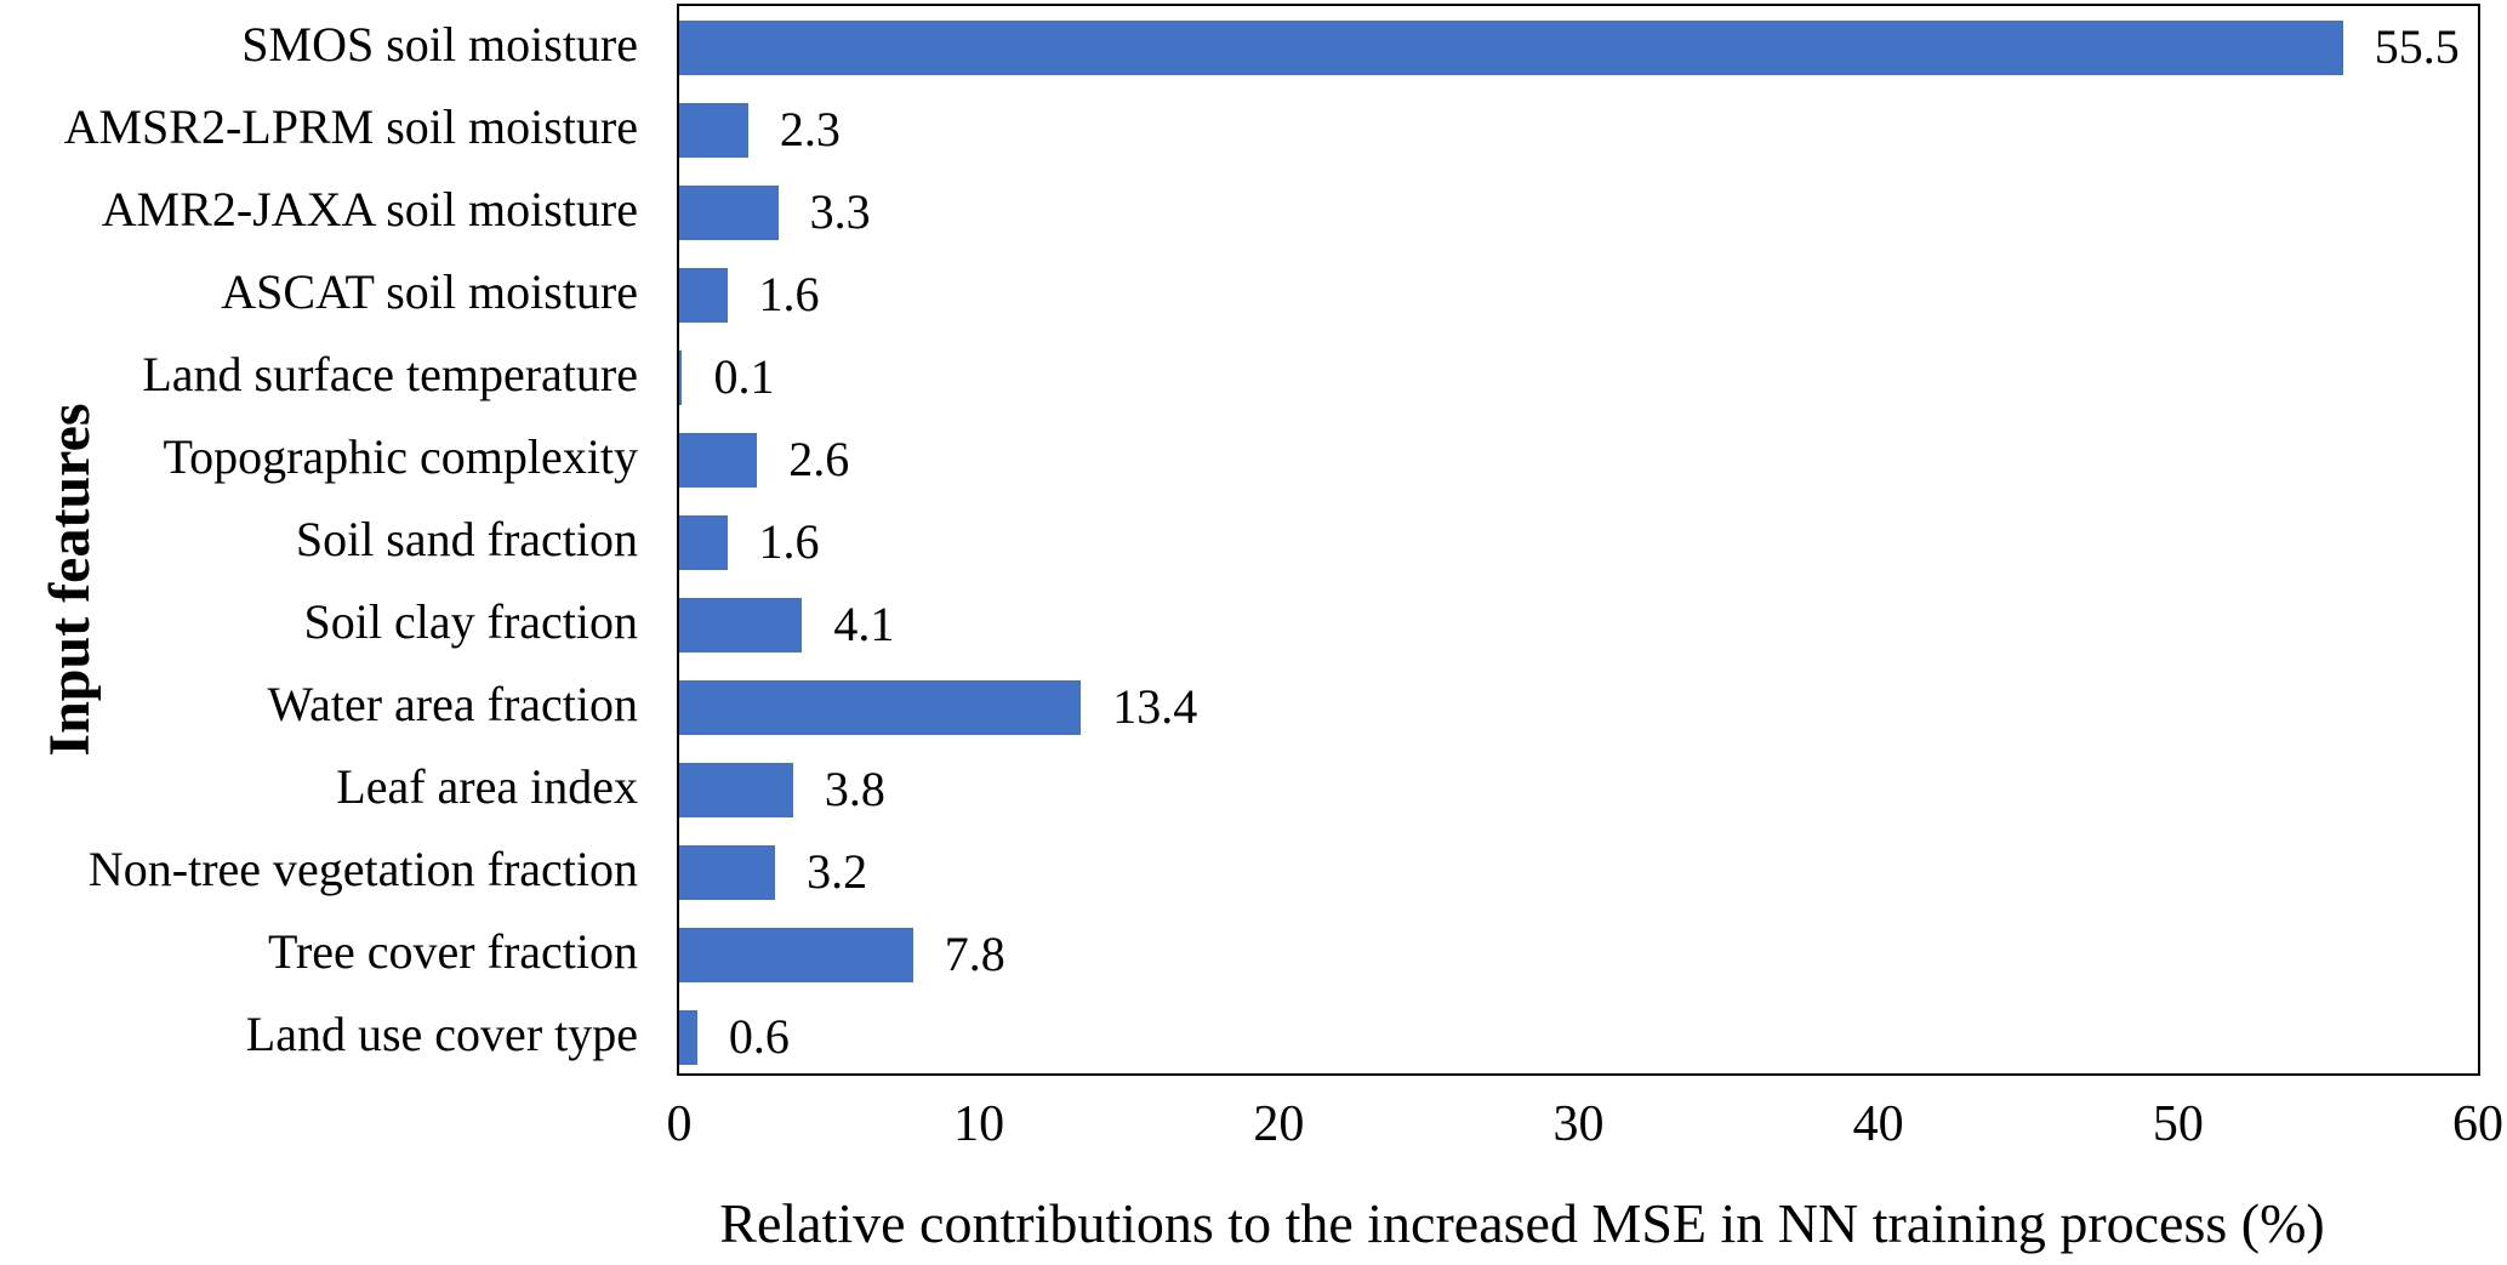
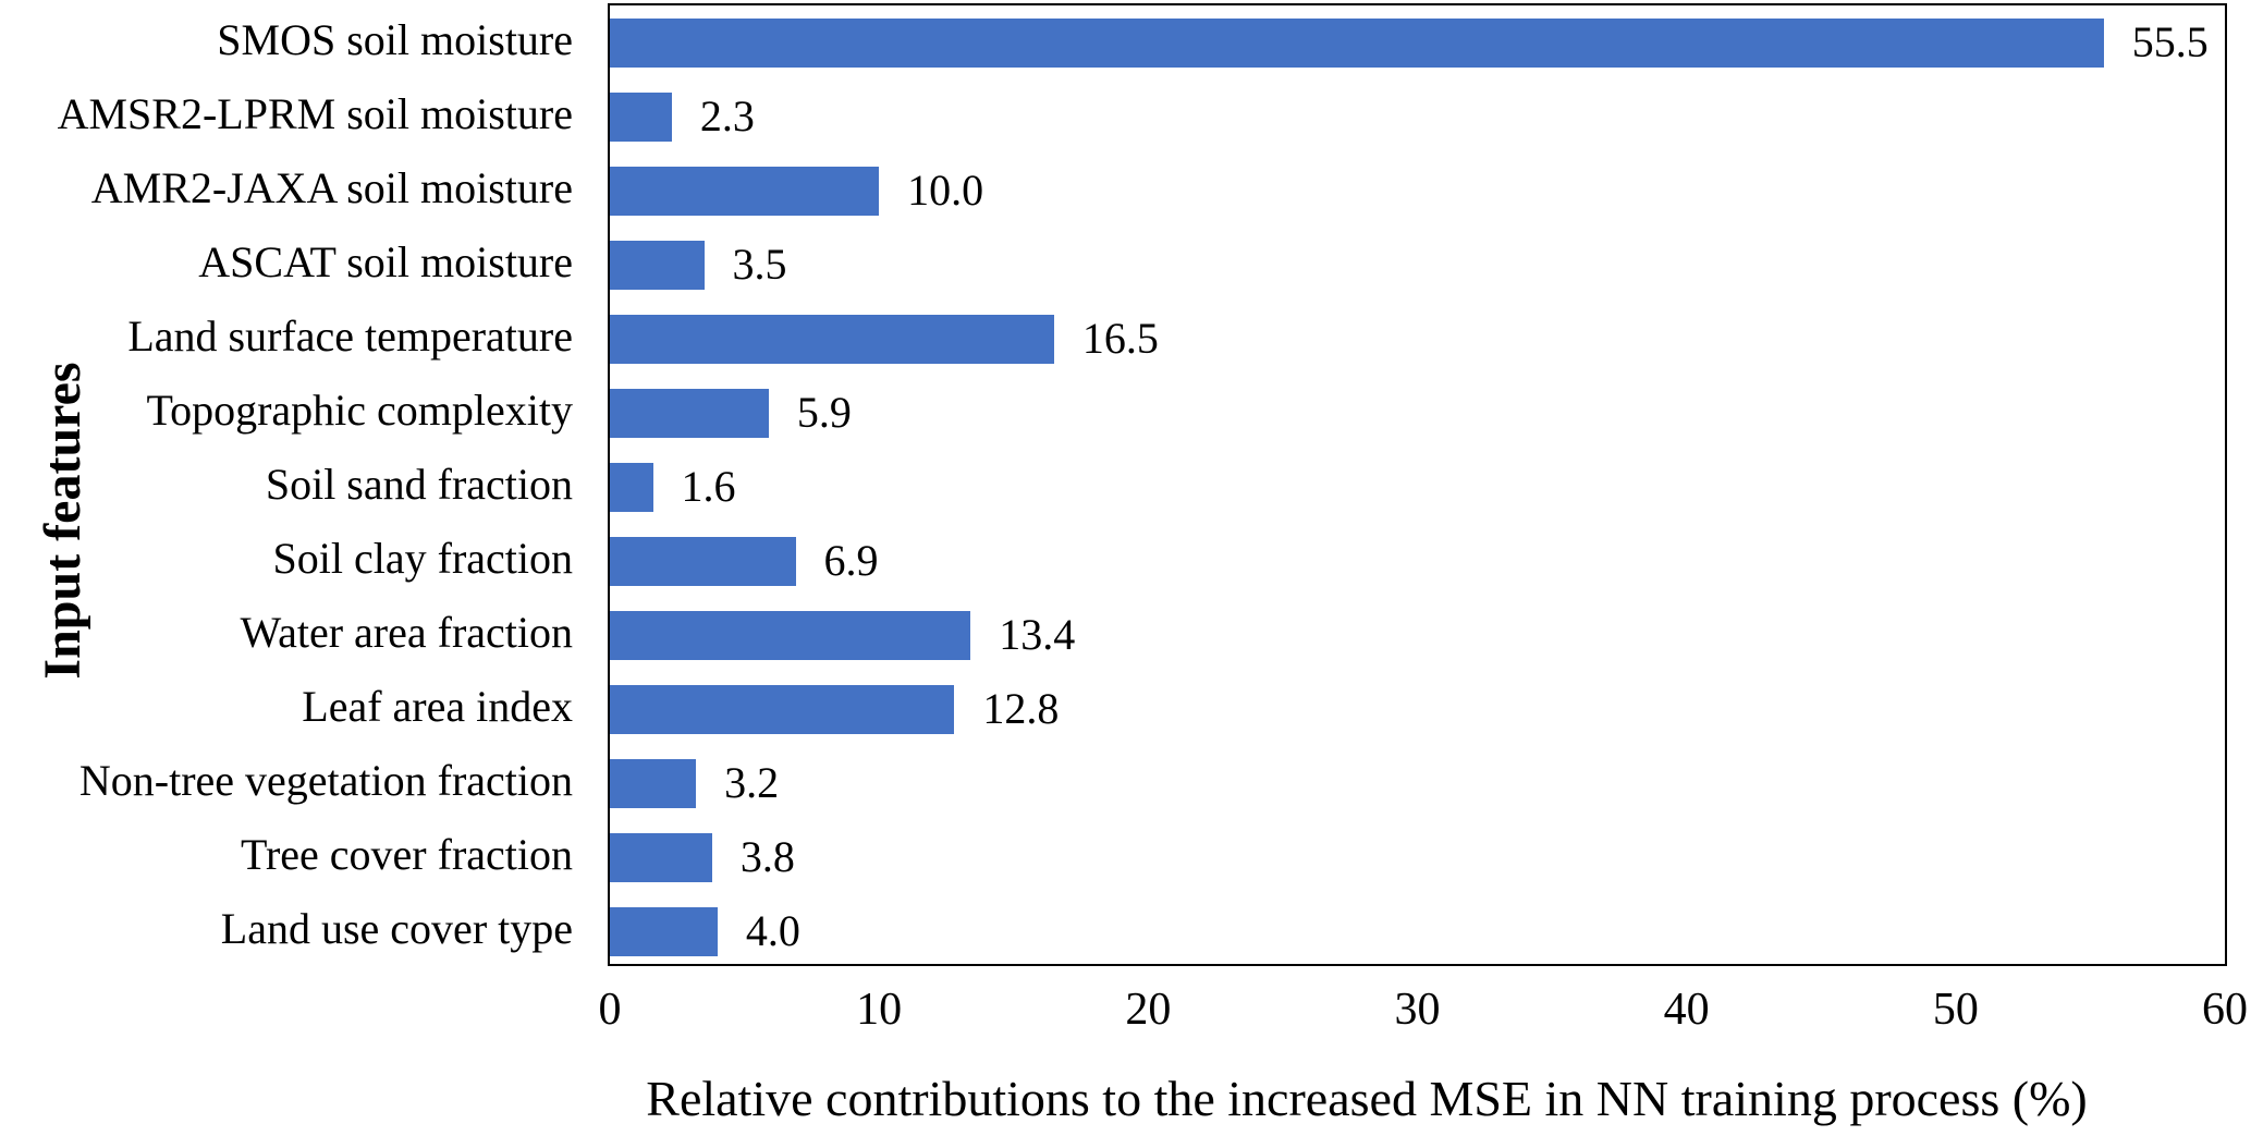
AMR2-JAXA soil moisture: 3.3 -> 10.0
ASCAT soil moisture: 1.6 -> 3.5
Land surface temperature: 0.1 -> 16.5
Topographic complexity: 2.6 -> 5.9
Soil clay fraction: 4.1 -> 6.9
Leaf area index: 3.8 -> 12.8
Tree cover fraction: 7.8 -> 3.8
Land use cover type: 0.6 -> 4.0
